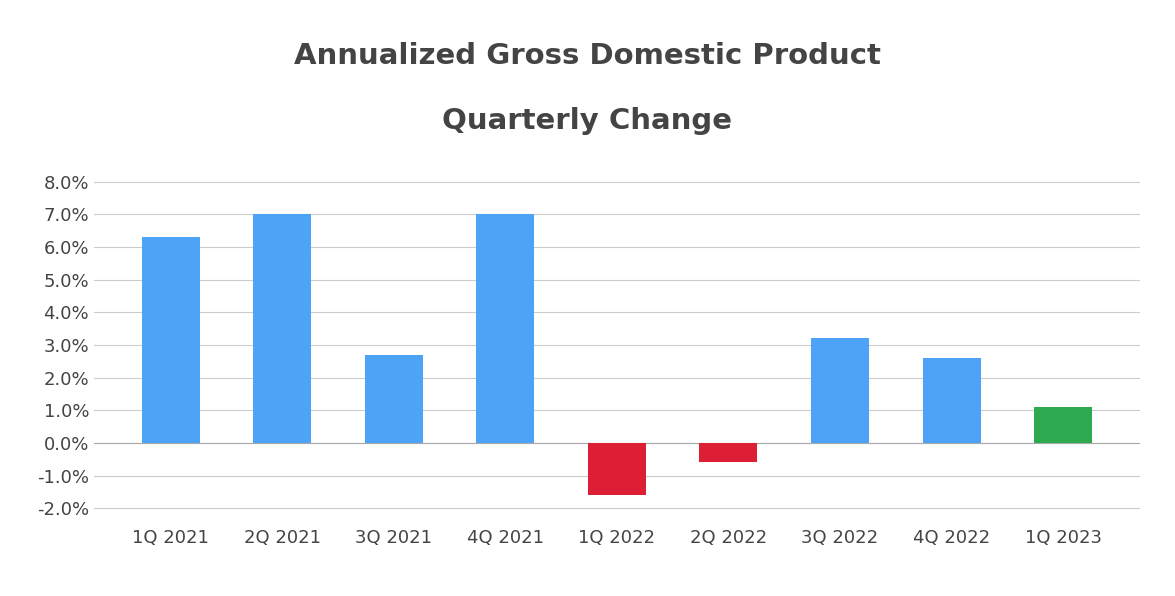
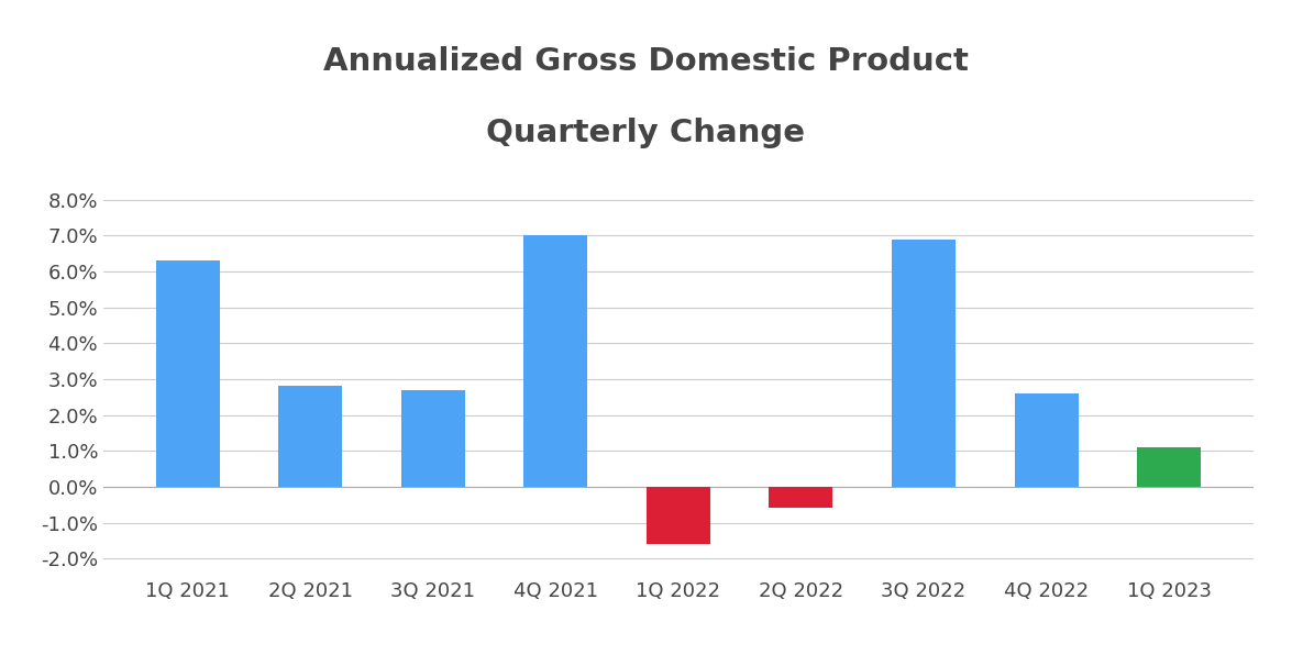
2Q 2021: 7.0% -> 2.8%
3Q 2022: 3.2% -> 6.9%
